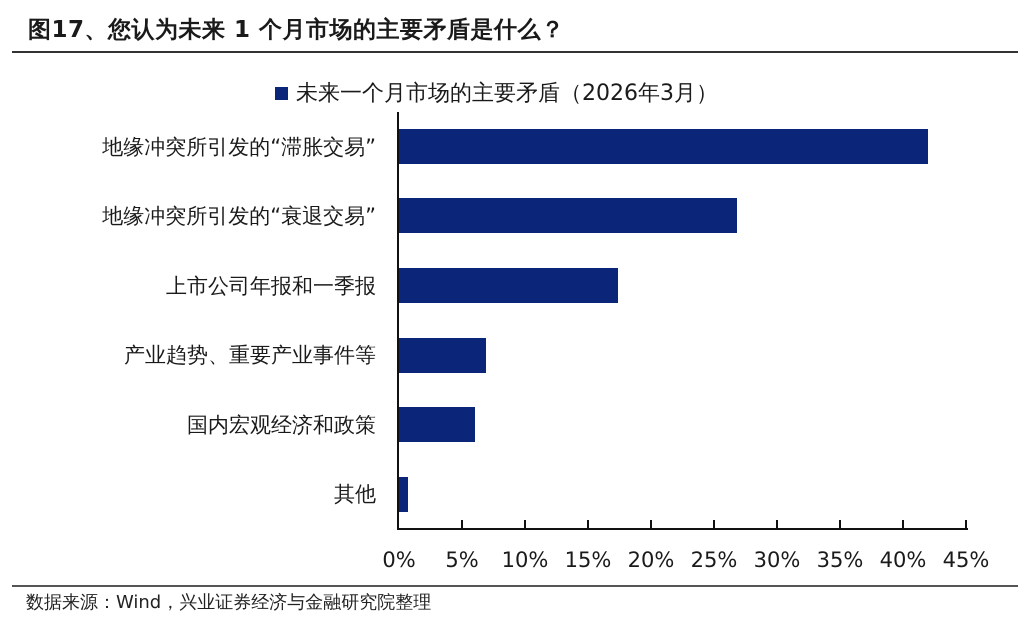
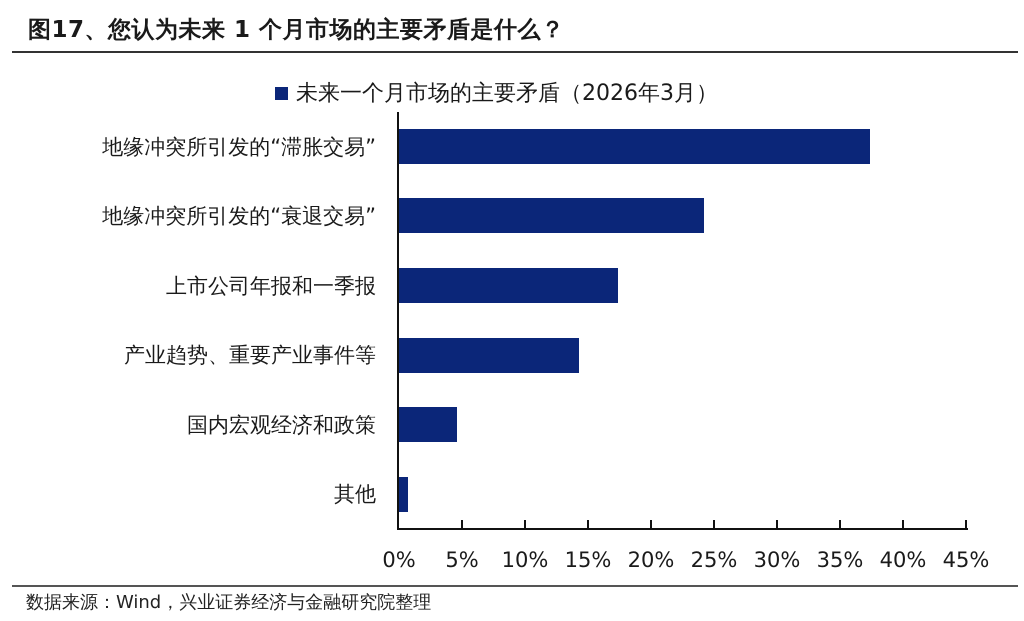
地缘冲突所引发的“滞胀交易”: 42.0% -> 37.4%
地缘冲突所引发的“衰退交易”: 26.8% -> 24.2%
产业趋势、重要产业事件等: 6.9% -> 14.3%
国内宏观经济和政策: 6.0% -> 4.6%
